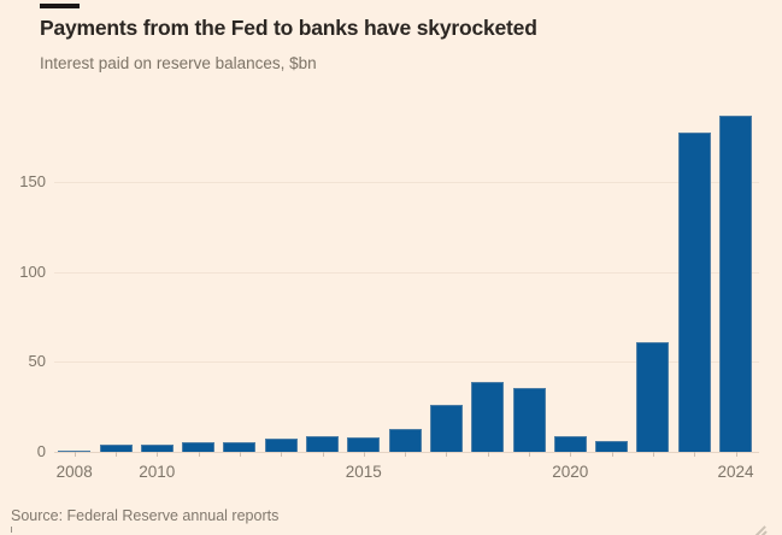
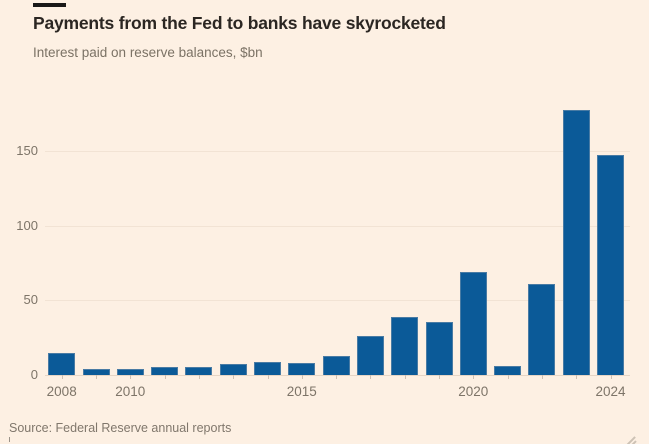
2008: 1 -> 15
2020: 8 -> 69
2024: 187 -> 147
